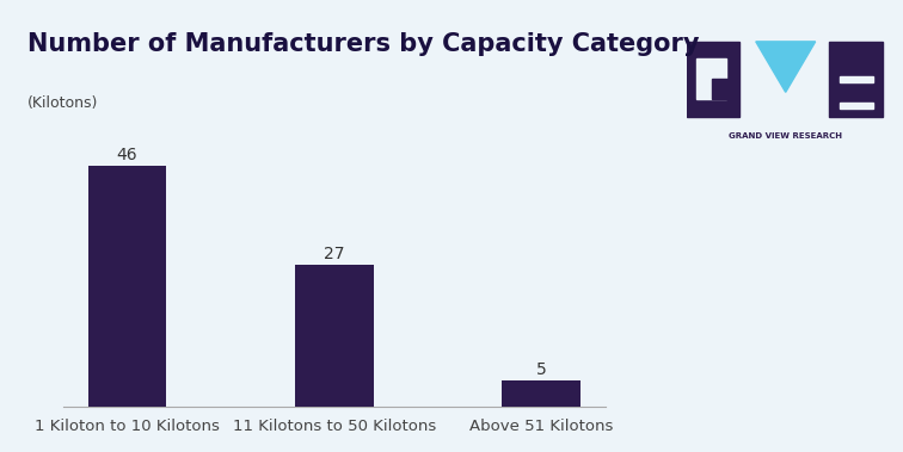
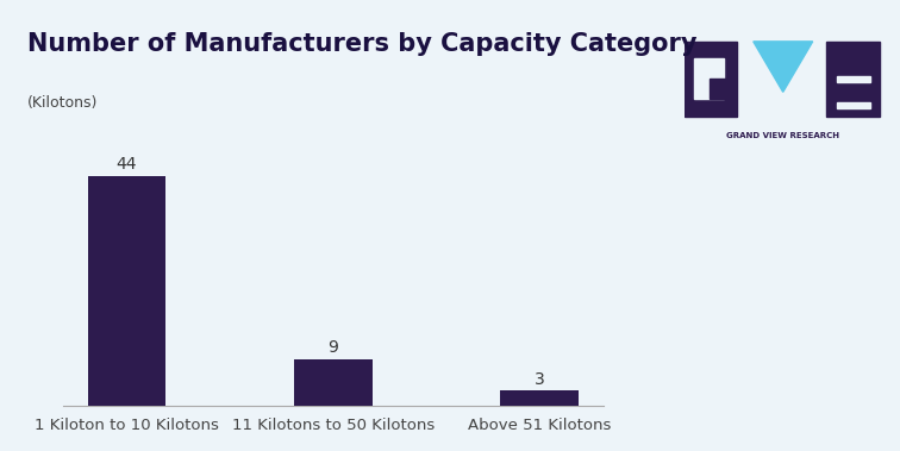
1 Kiloton to 10 Kilotons: 46 -> 44
11 Kilotons to 50 Kilotons: 27 -> 9
Above 51 Kilotons: 5 -> 3
